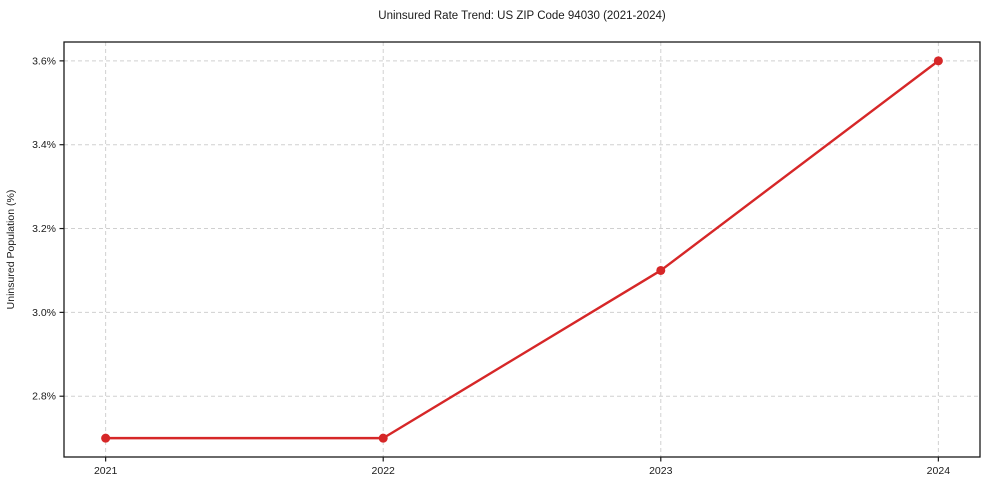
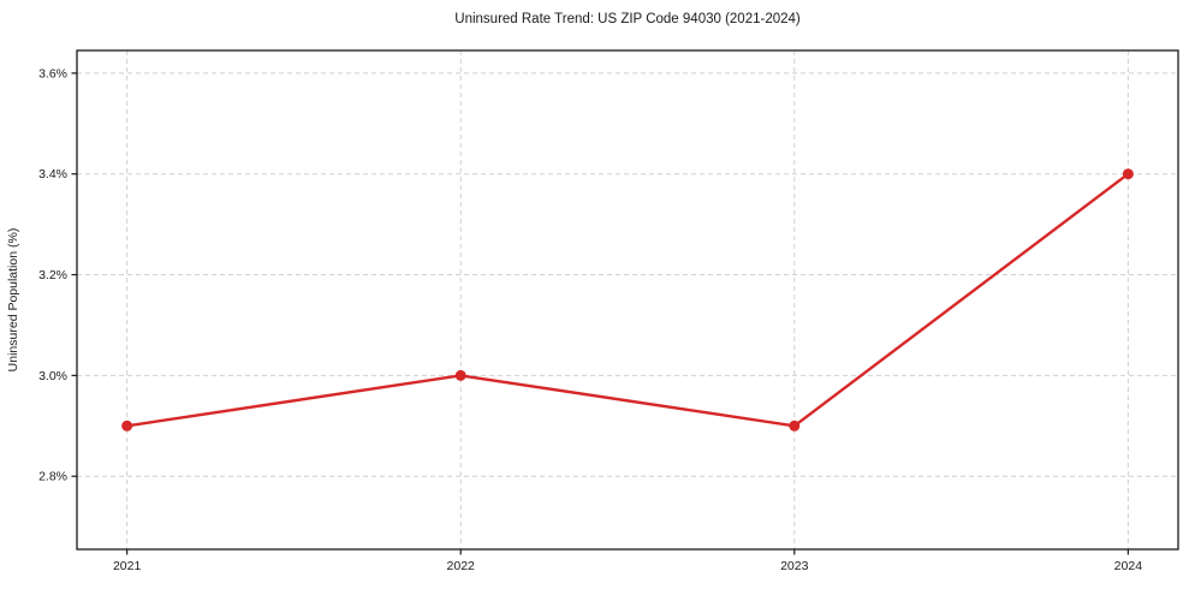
2021: 2.7% -> 2.9%
2022: 2.7% -> 3.0%
2023: 3.1% -> 2.9%
2024: 3.6% -> 3.4%
